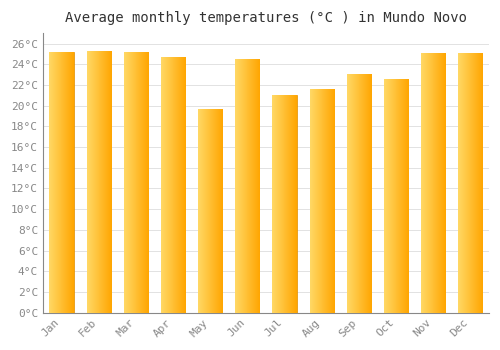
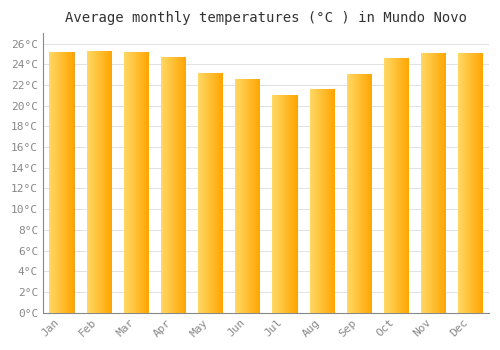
May: 19.7°C -> 23.1°C
Jun: 24.5°C -> 22.6°C
Oct: 22.6°C -> 24.6°C
